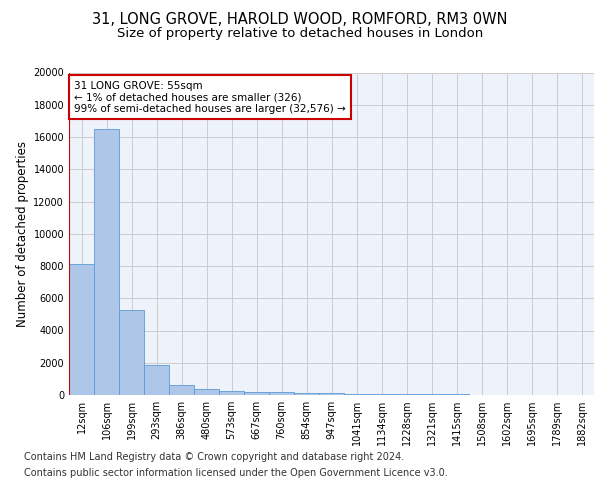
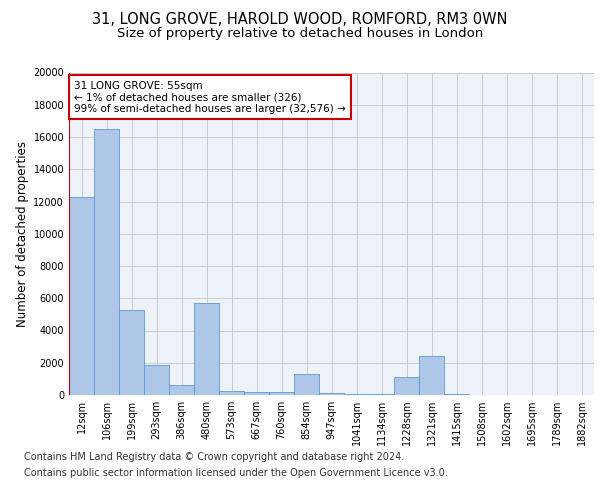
12sqm: 8100 -> 12300
480sqm: 400 -> 5700
854sqm: 200 -> 1300
1228sqm: 0 -> 1100
1321sqm: 0 -> 2400
